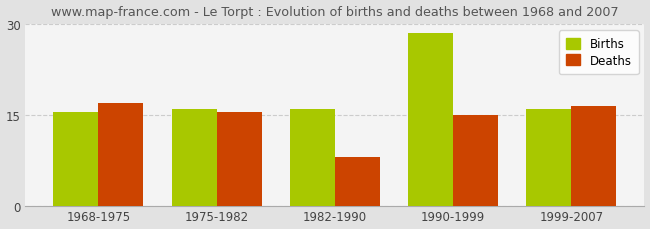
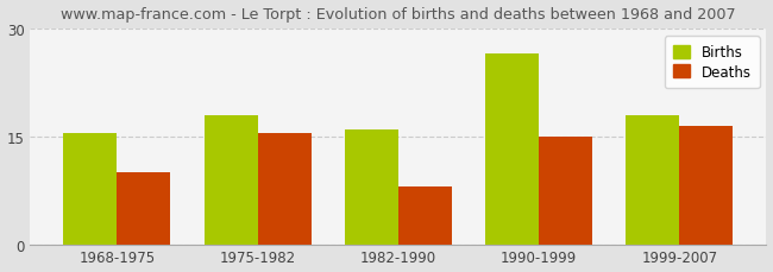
Deaths/1968-1975: 17.0 -> 10.0
Births/1975-1982: 16.0 -> 18.0
Births/1990-1999: 28.5 -> 26.6
Births/1999-2007: 16.0 -> 18.0
